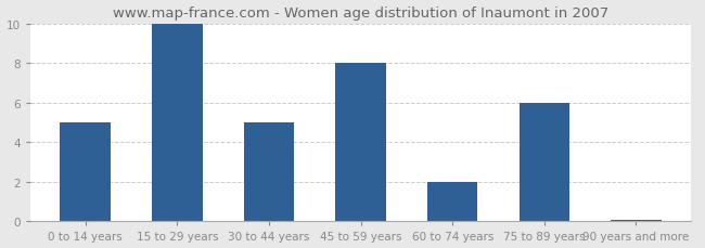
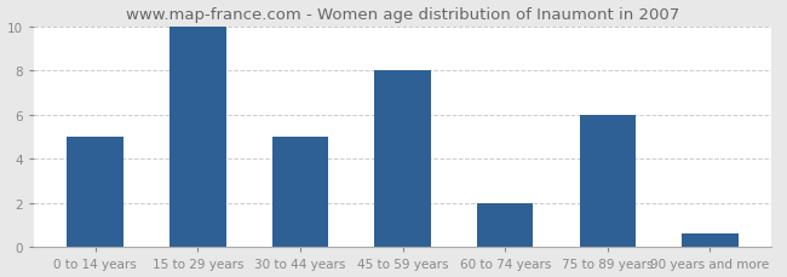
90 years and more: 0.1 -> 0.6
